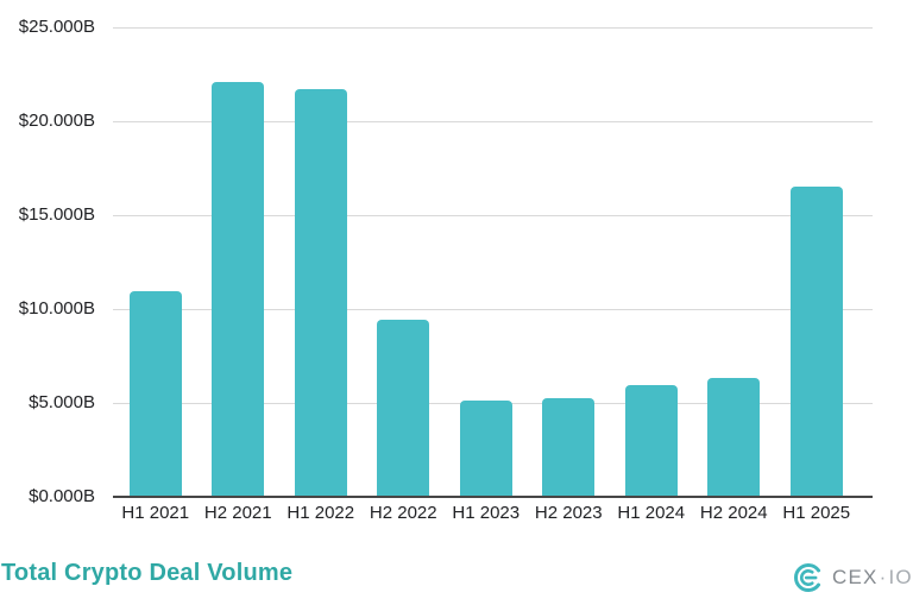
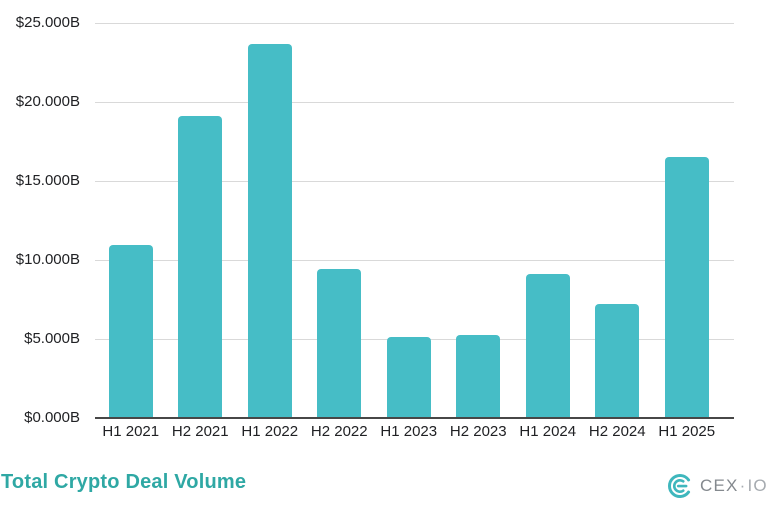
H2 2021: $22.1B -> $19.1B
H1 2022: $21.7B -> $23.7B
H1 2024: $5.9B -> $9.1B
H2 2024: $6.3B -> $7.2B
